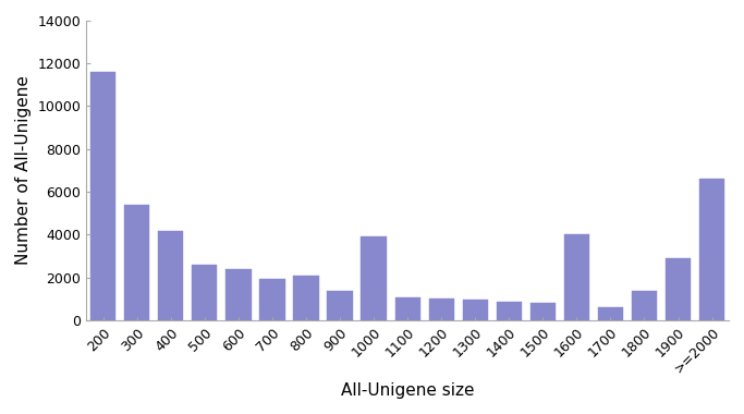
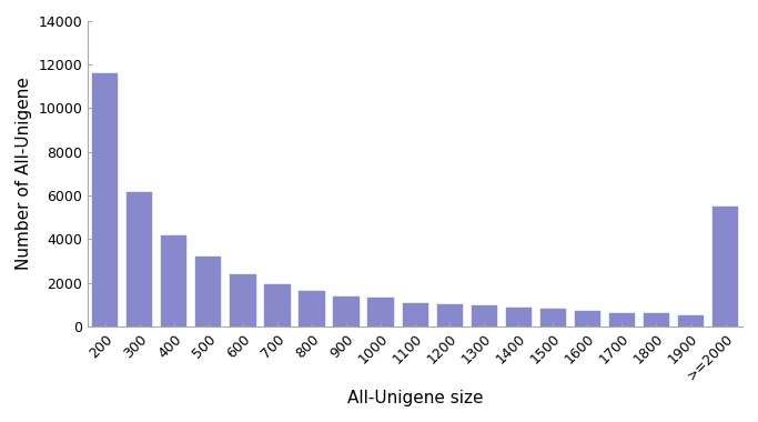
300: 5400 -> 6200
500: 2600 -> 3200
800: 2100 -> 1600
1000: 3900 -> 1300
1600: 4000 -> 700
1800: 1400 -> 600
1900: 2900 -> 500
>=2000: 6600 -> 5500
